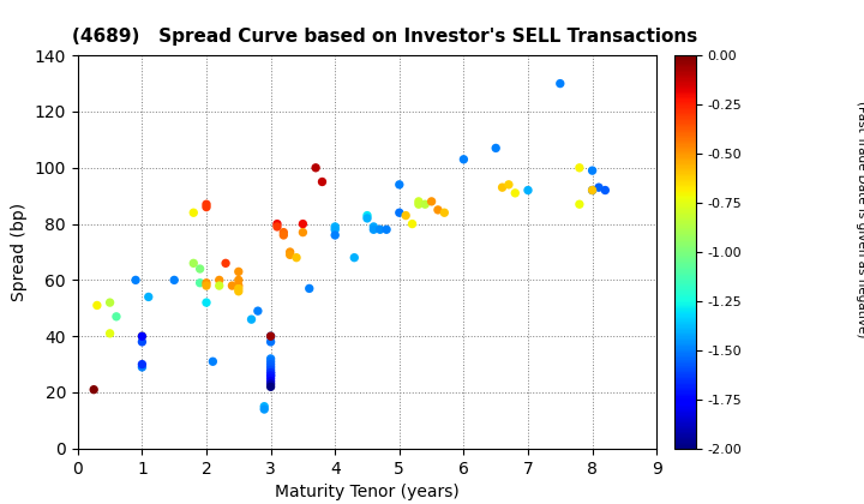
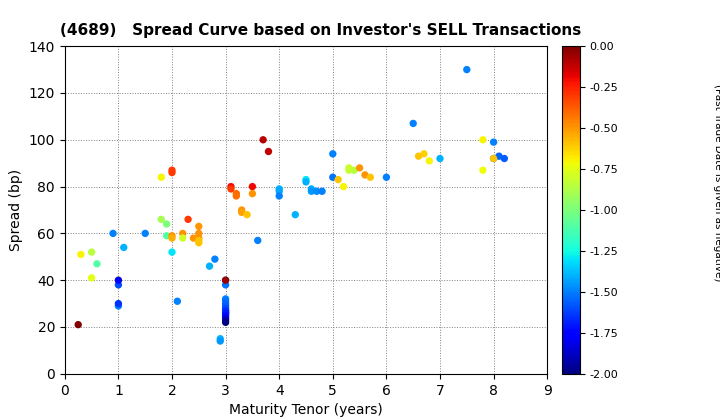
6: 103 -> 84
